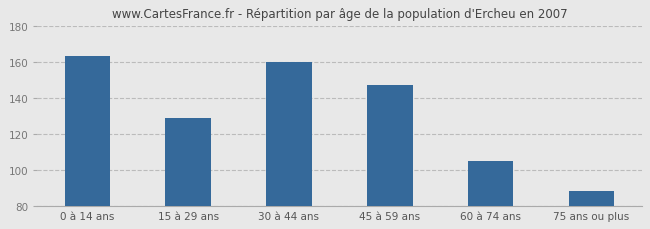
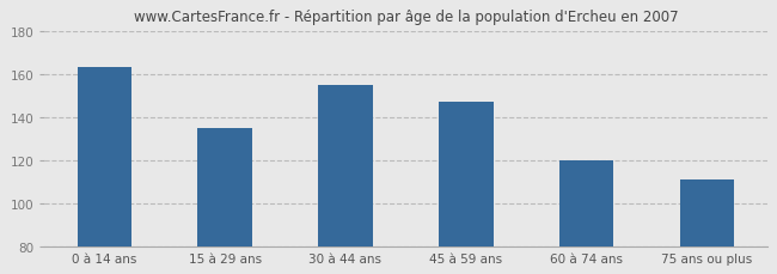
15 à 29 ans: 129 -> 135
30 à 44 ans: 160 -> 155
60 à 74 ans: 105 -> 120
75 ans ou plus: 88 -> 111
